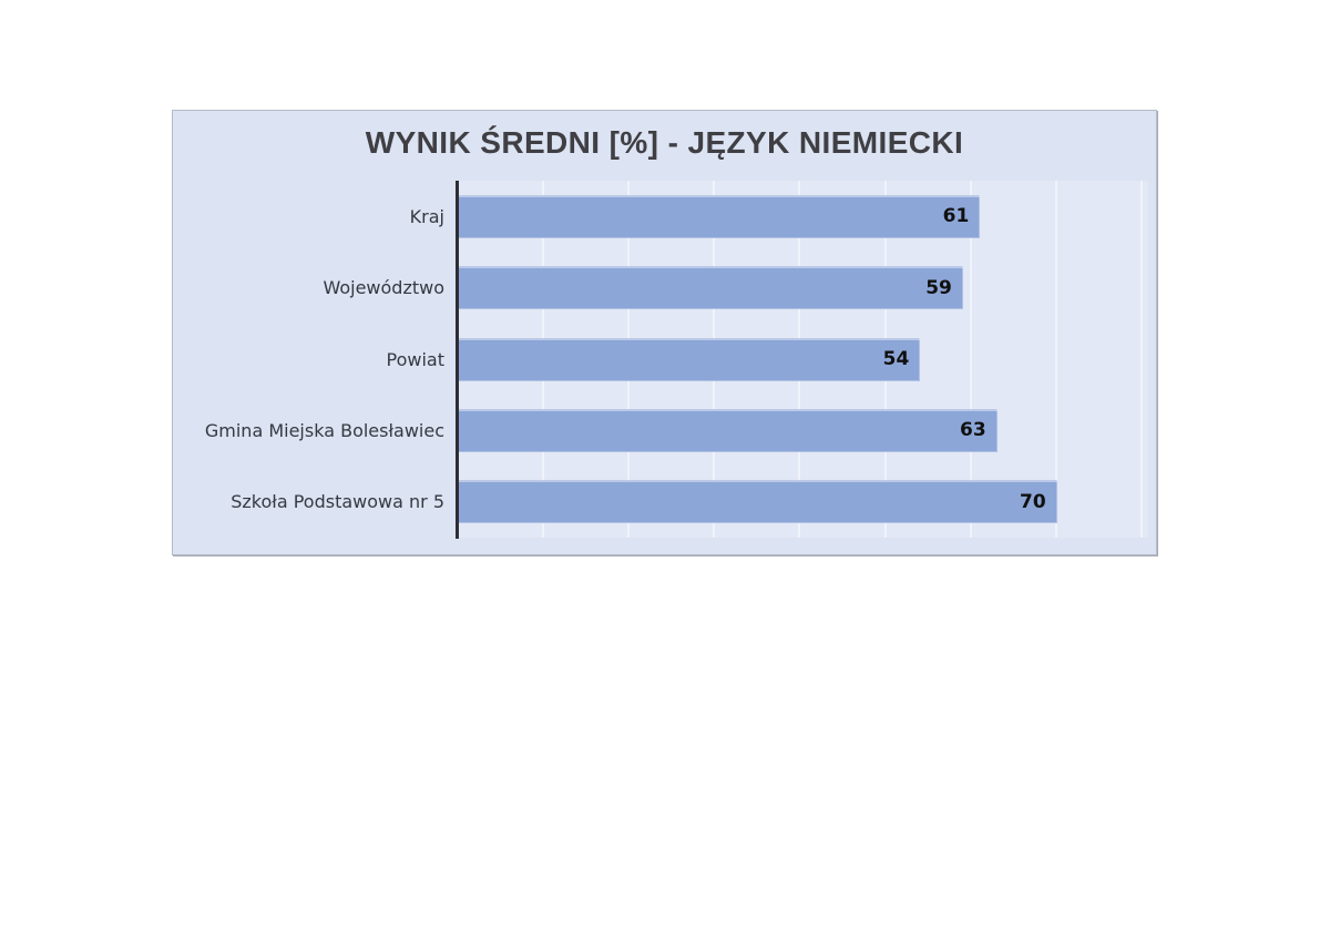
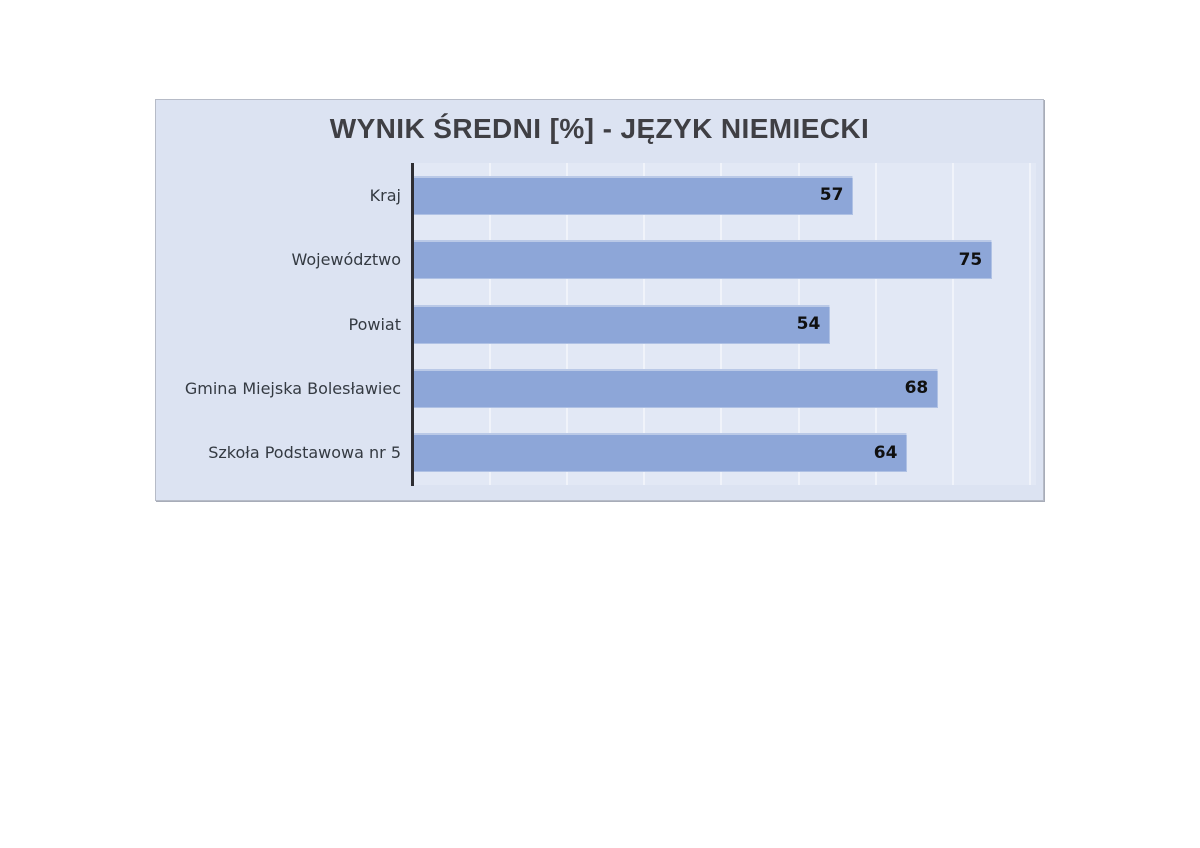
Kraj: 61 -> 57
Województwo: 59 -> 75
Gmina Miejska Bolesławiec: 63 -> 68
Szkoła Podstawowa nr 5: 70 -> 64
